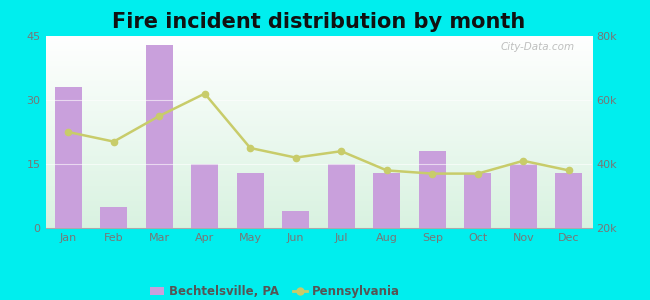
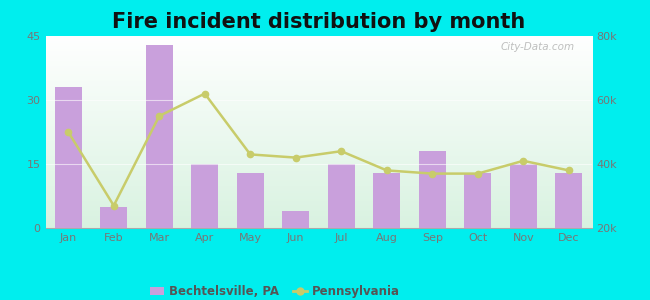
Pennsylvania/Feb: 47k -> 27k
Pennsylvania/May: 45k -> 43k
